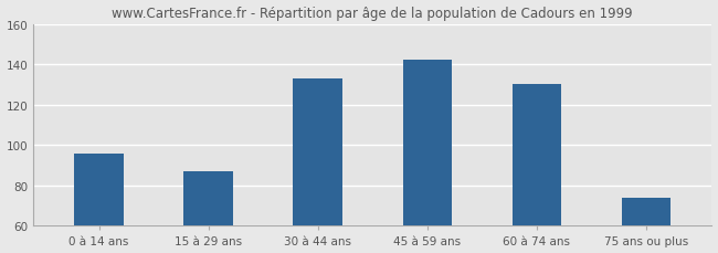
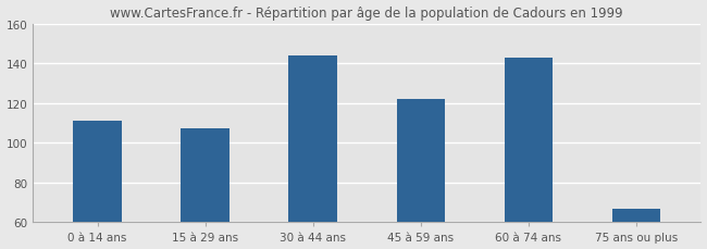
0 à 14 ans: 96 -> 111
15 à 29 ans: 87 -> 107
30 à 44 ans: 133 -> 144
45 à 59 ans: 142 -> 122
60 à 74 ans: 130 -> 143
75 ans ou plus: 74 -> 67
